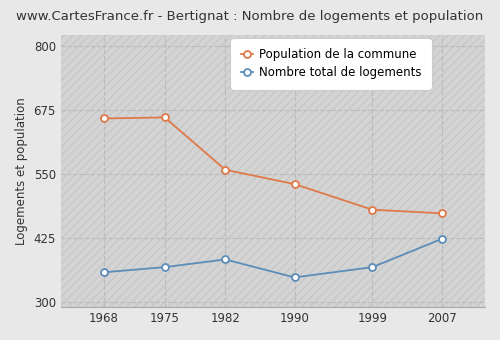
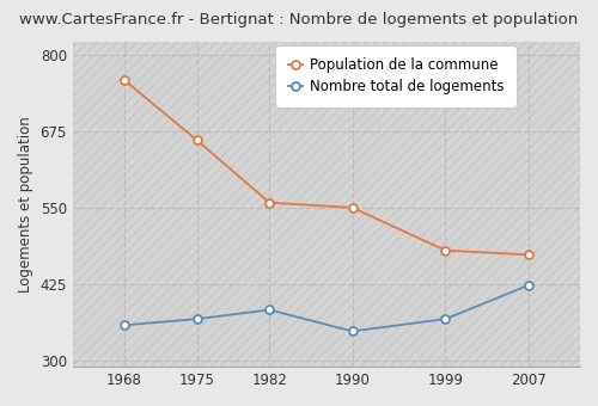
Population de la commune/1968: 658 -> 758
Population de la commune/1990: 530 -> 550
